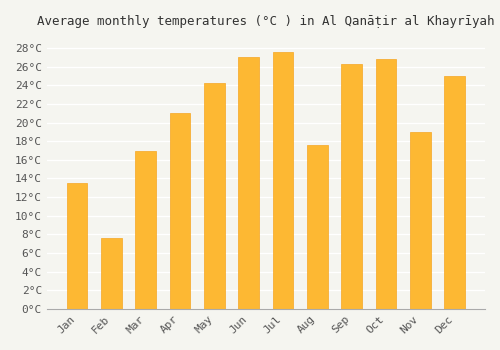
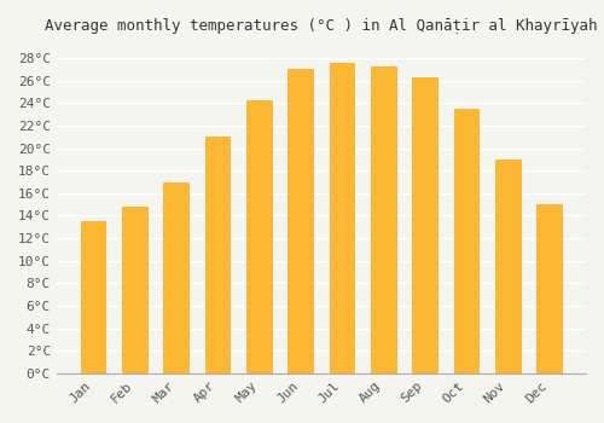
Feb: 7.6°C -> 14.8°C
Aug: 17.6°C -> 27.3°C
Oct: 26.8°C -> 23.5°C
Dec: 25.0°C -> 15.0°C
